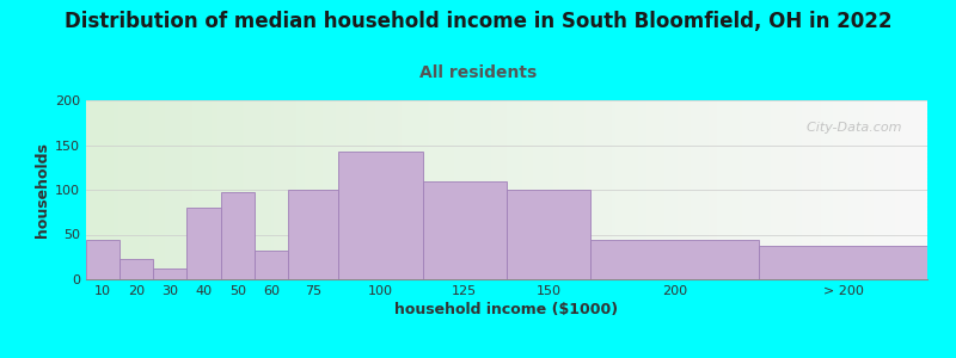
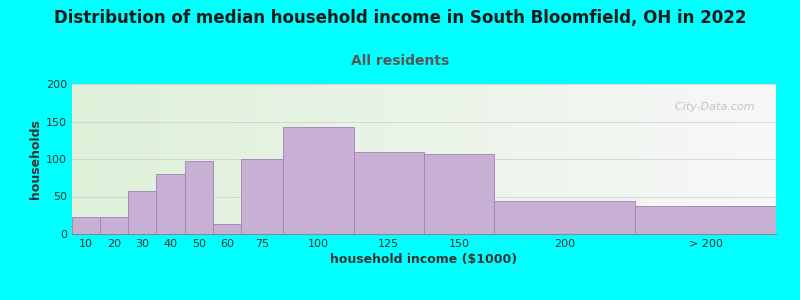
10: 44 -> 23
30: 12 -> 57
60: 32 -> 14
150: 100 -> 107
